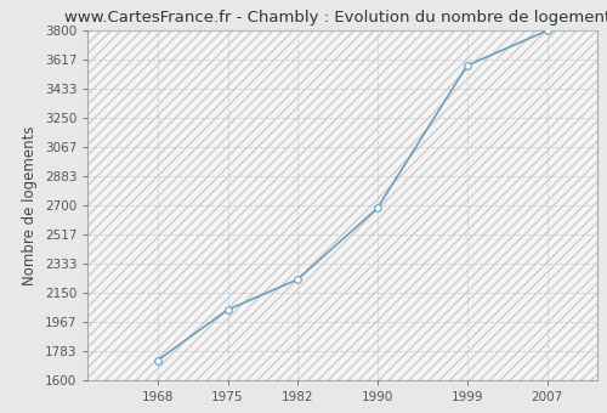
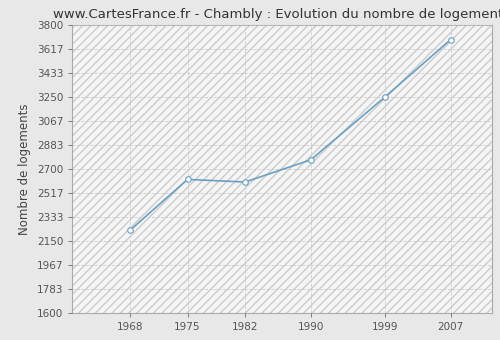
1968: 1720 -> 2230
1975: 2040 -> 2620
1982: 2230 -> 2600
1990: 2680 -> 2770
1999: 3580 -> 3250
2007: 3800 -> 3690
